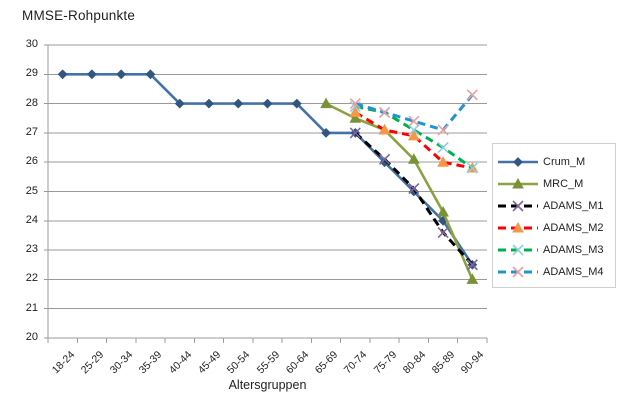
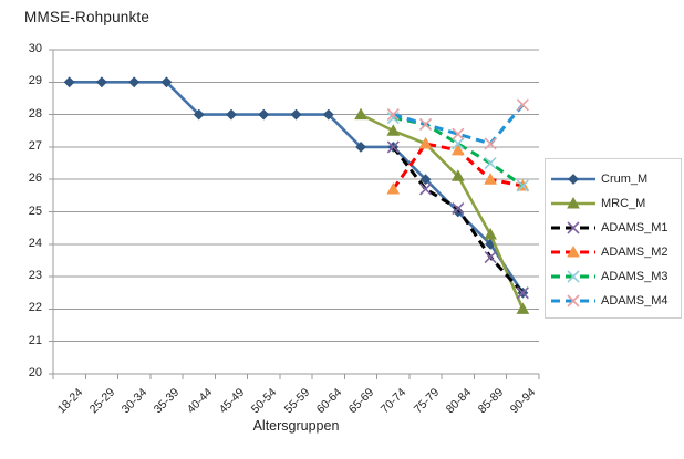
ADAMS_M2/70-74: 27.7 -> 25.7
ADAMS_M1/75-79: 26.1 -> 25.7
